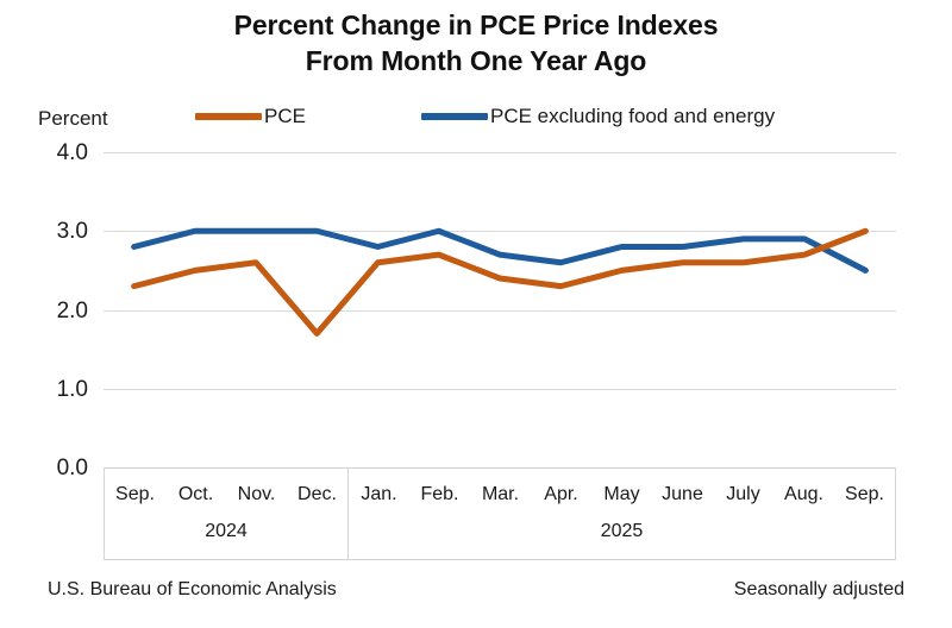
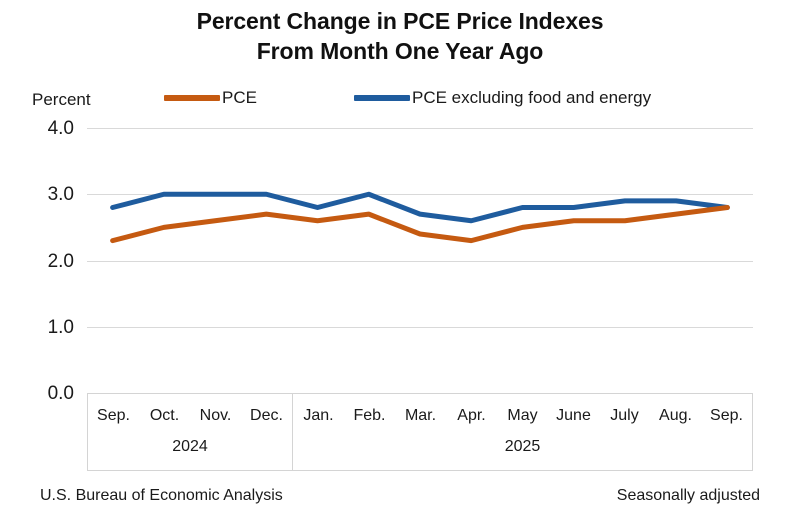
PCE/Dec. 2024: 1.7 -> 2.7
PCE/Sep. 2025: 3.0 -> 2.8
PCE excluding food and energy/Sep. 2025: 2.5 -> 2.8
